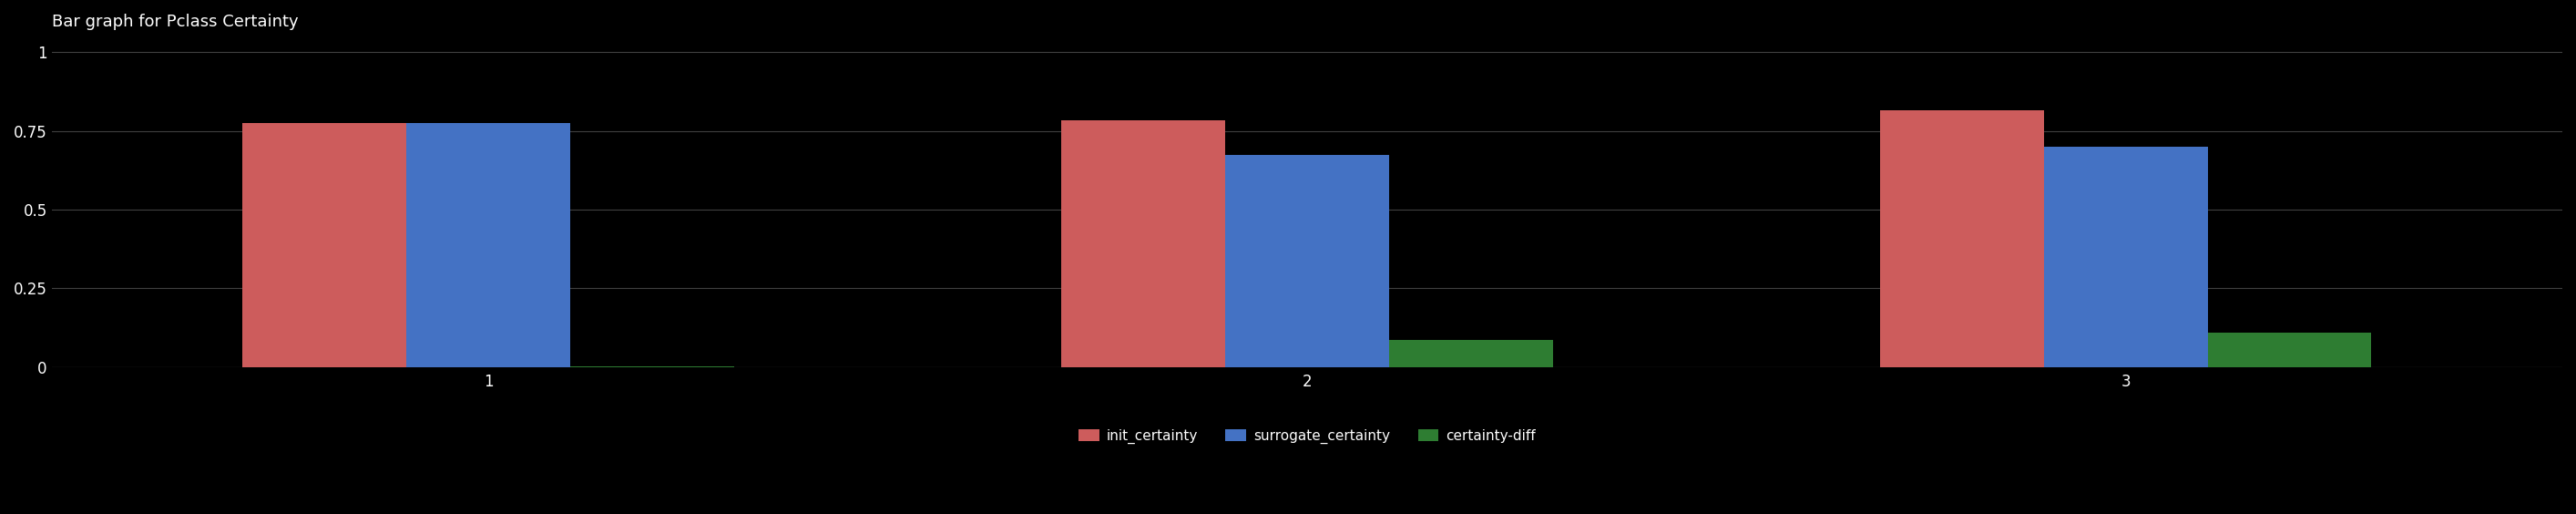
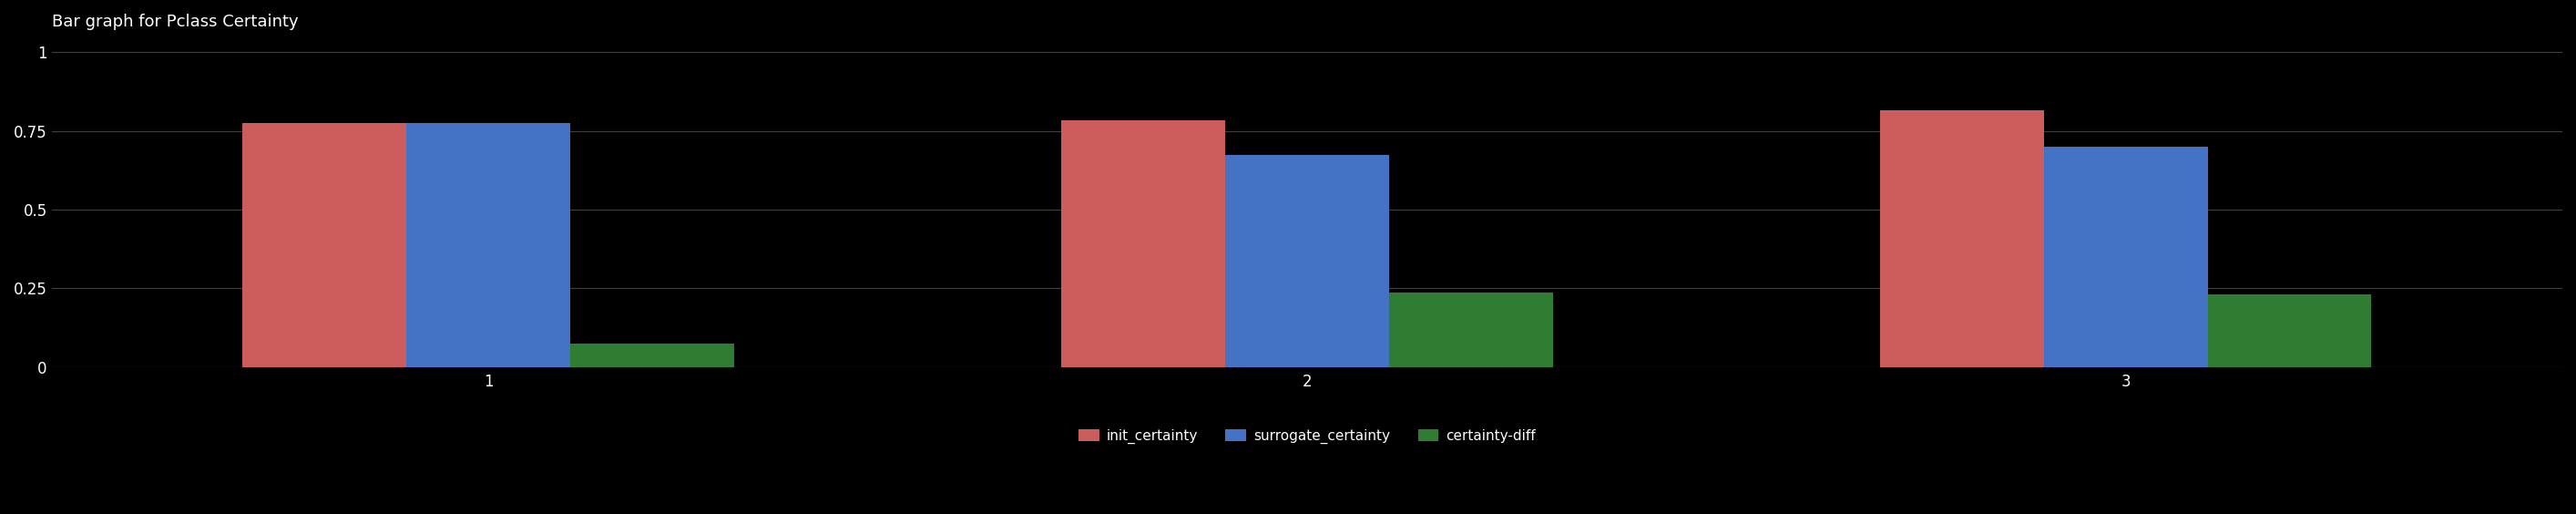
certainty-diff/1: 0.003 -> 0.075
certainty-diff/2: 0.085 -> 0.235
certainty-diff/3: 0.110 -> 0.230
